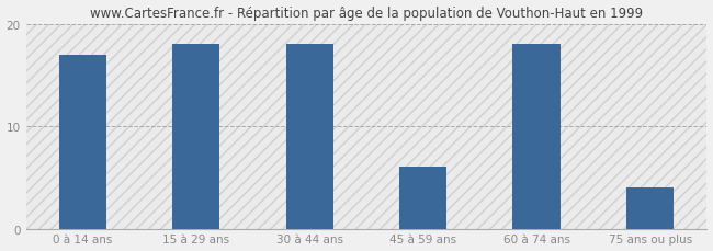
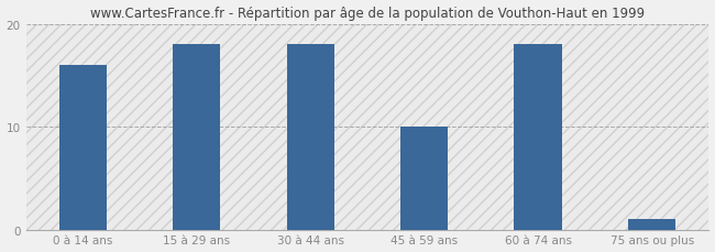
0 à 14 ans: 17 -> 16
45 à 59 ans: 6 -> 10
75 ans ou plus: 4 -> 1
